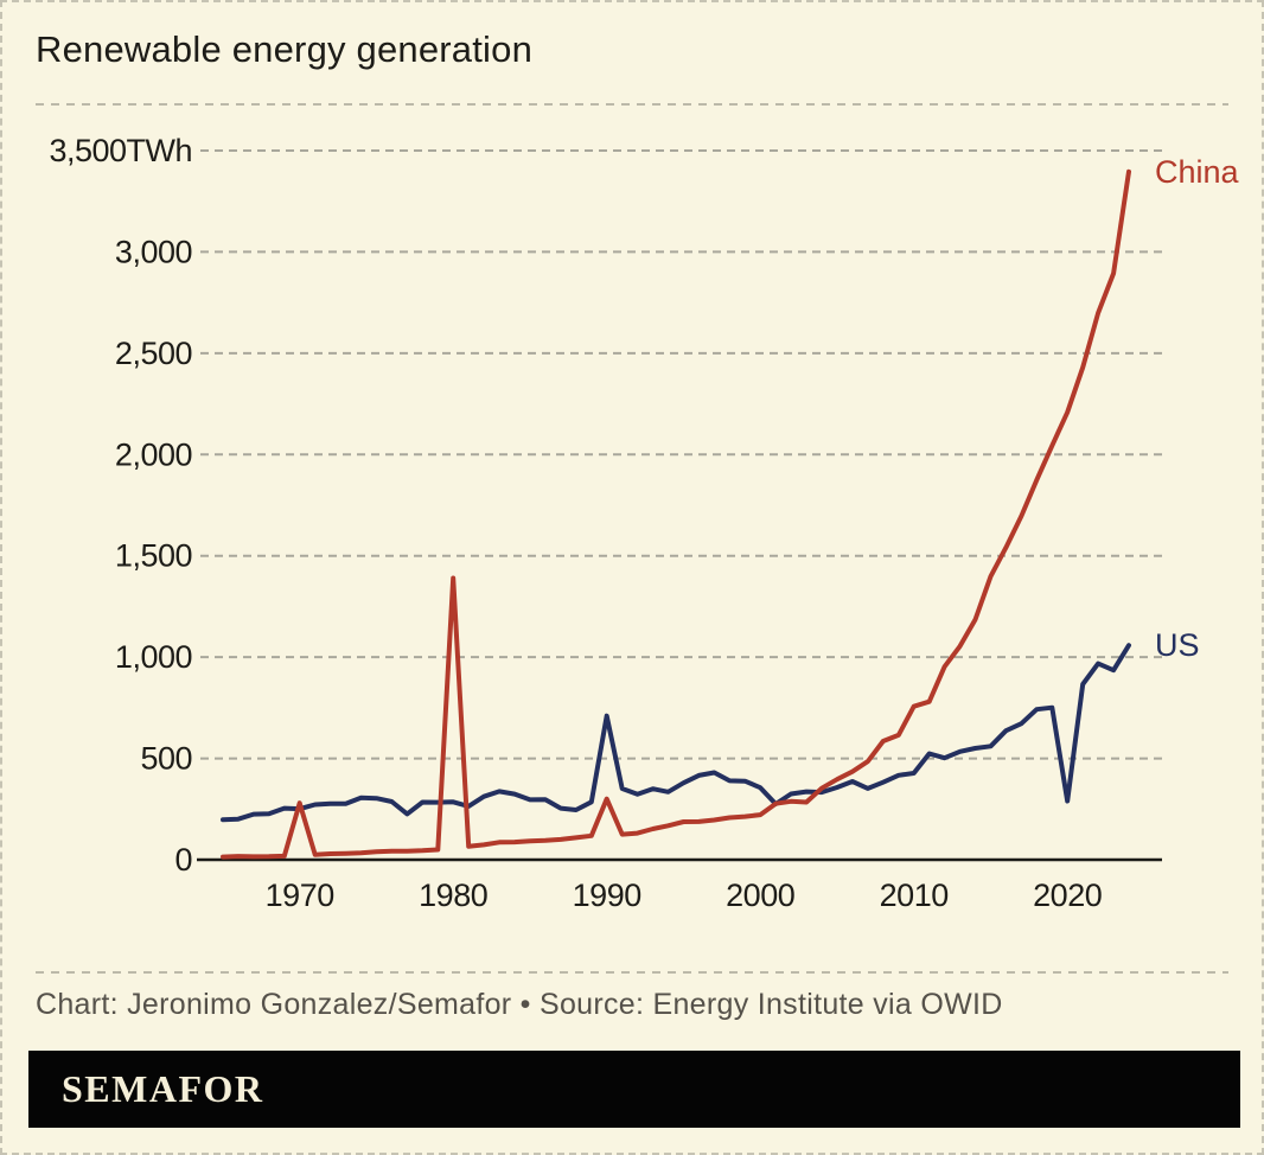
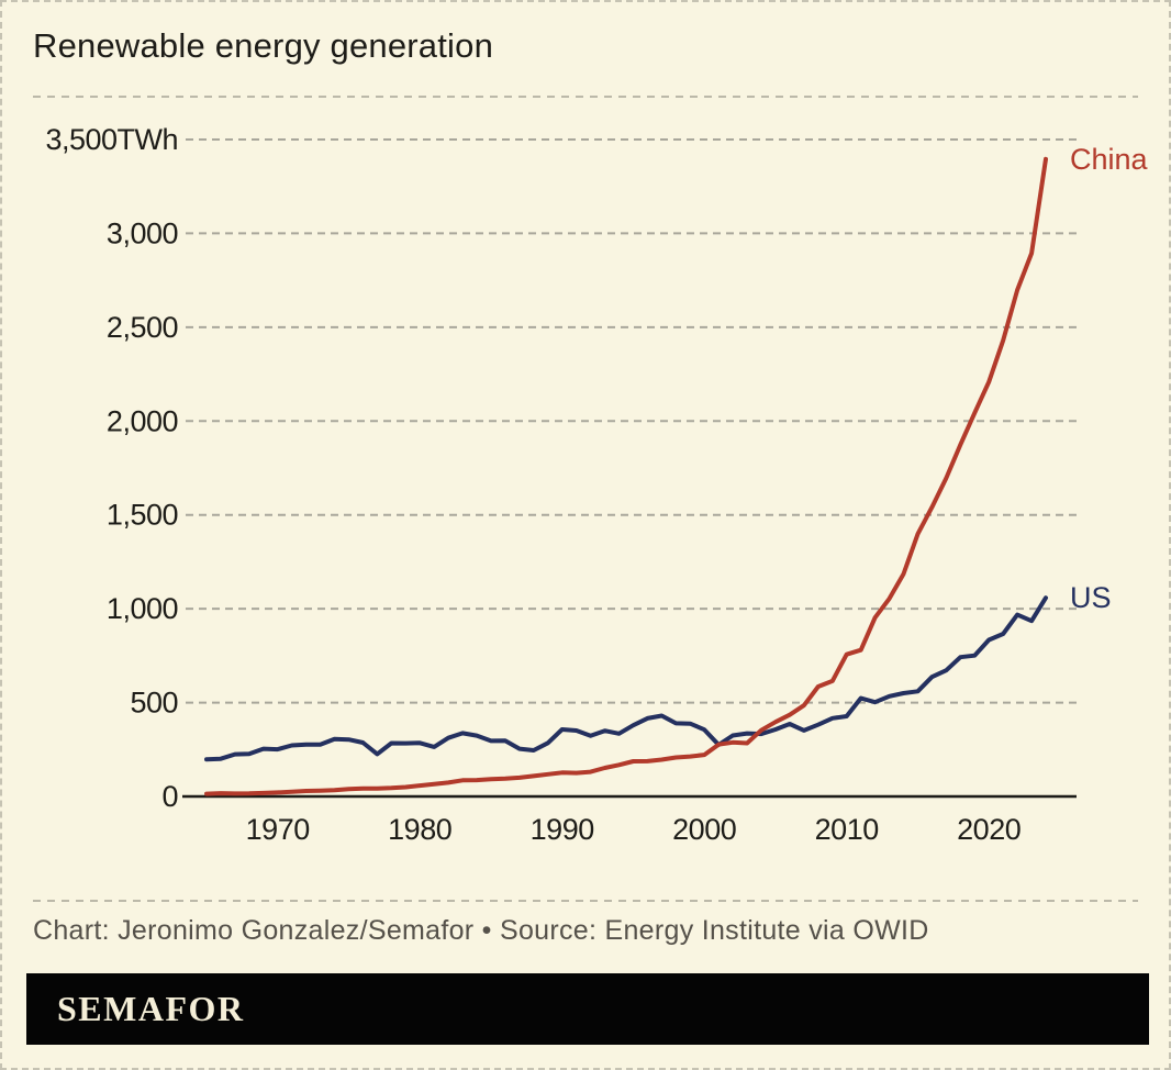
China/1970: 280 -> 20
China/1980: 1390 -> 60
China/1990: 300 -> 130
US/1990: 710 -> 360
US/2020: 290 -> 830
